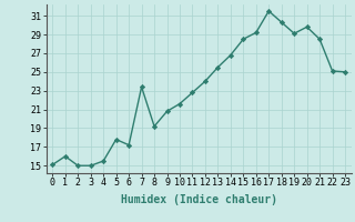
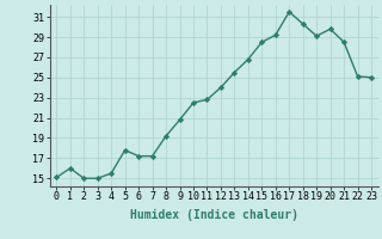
7: 23.4 -> 17.2
10: 21.6 -> 22.5
